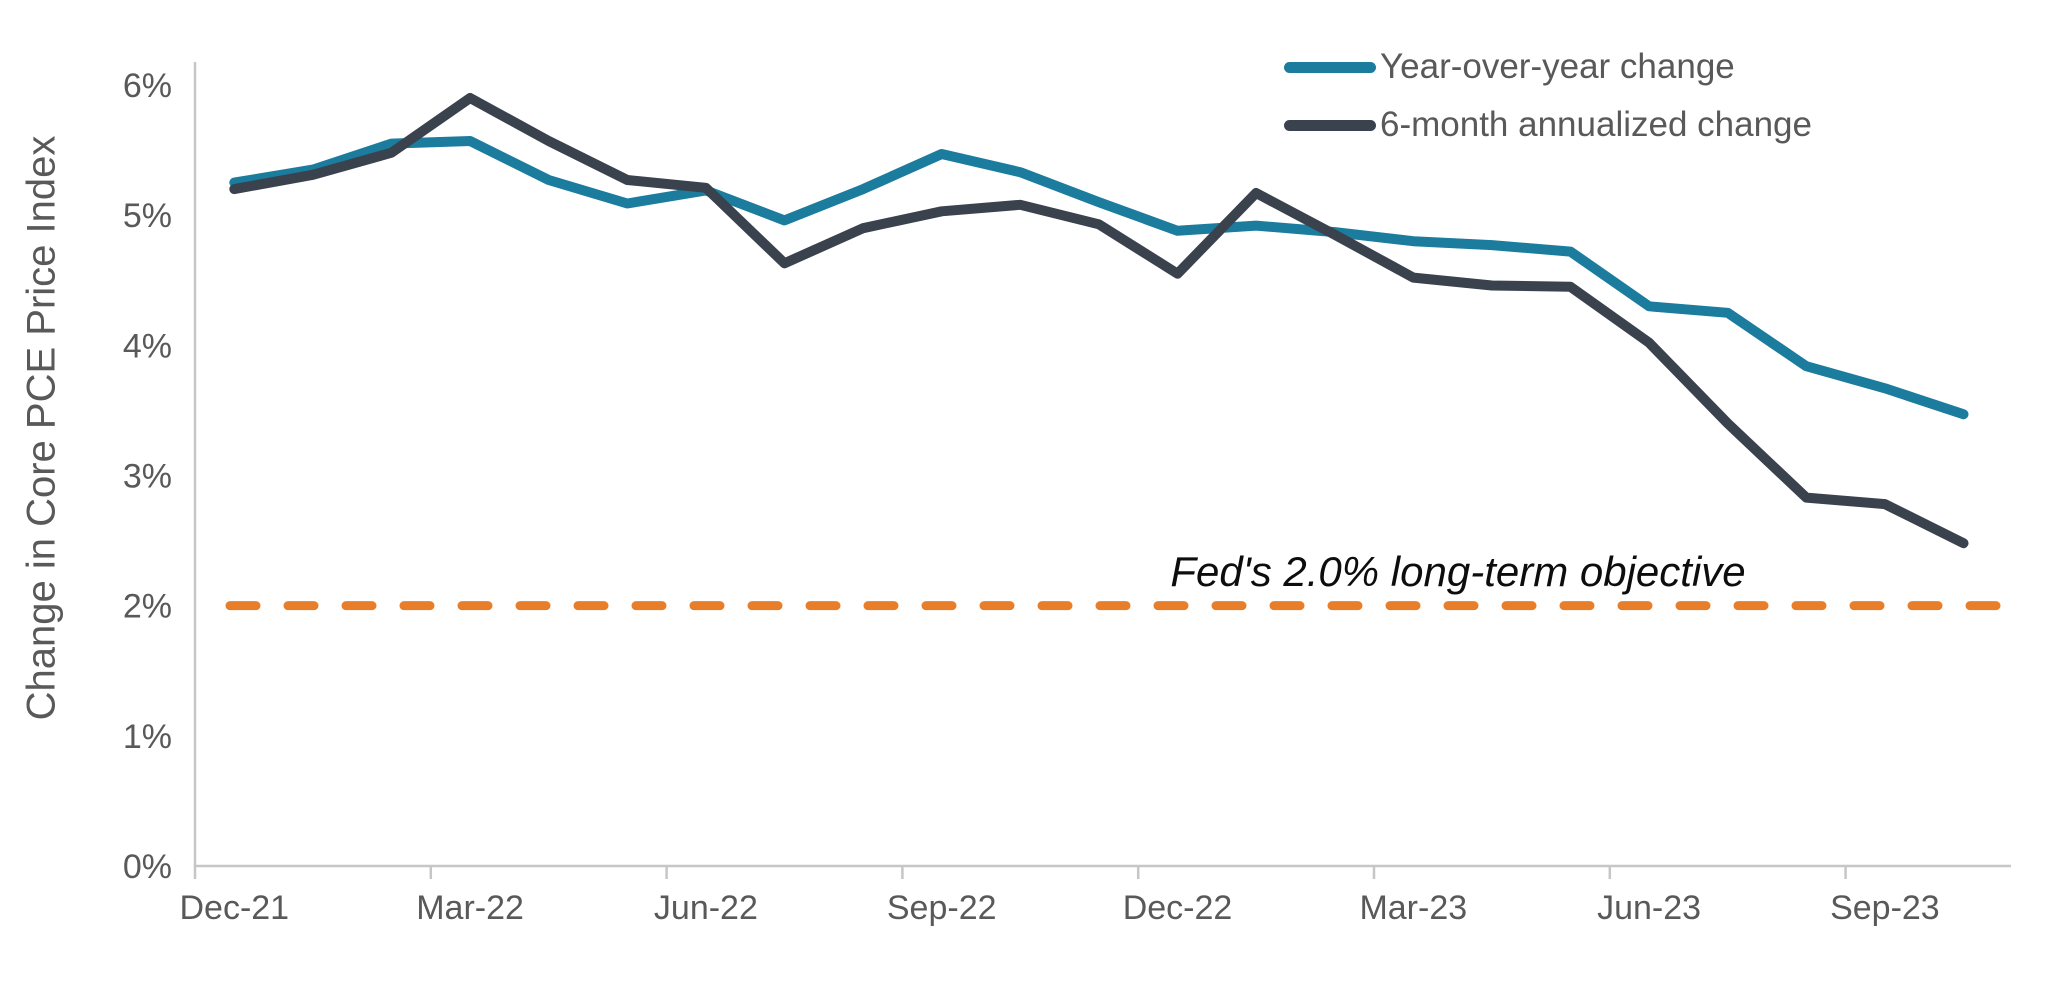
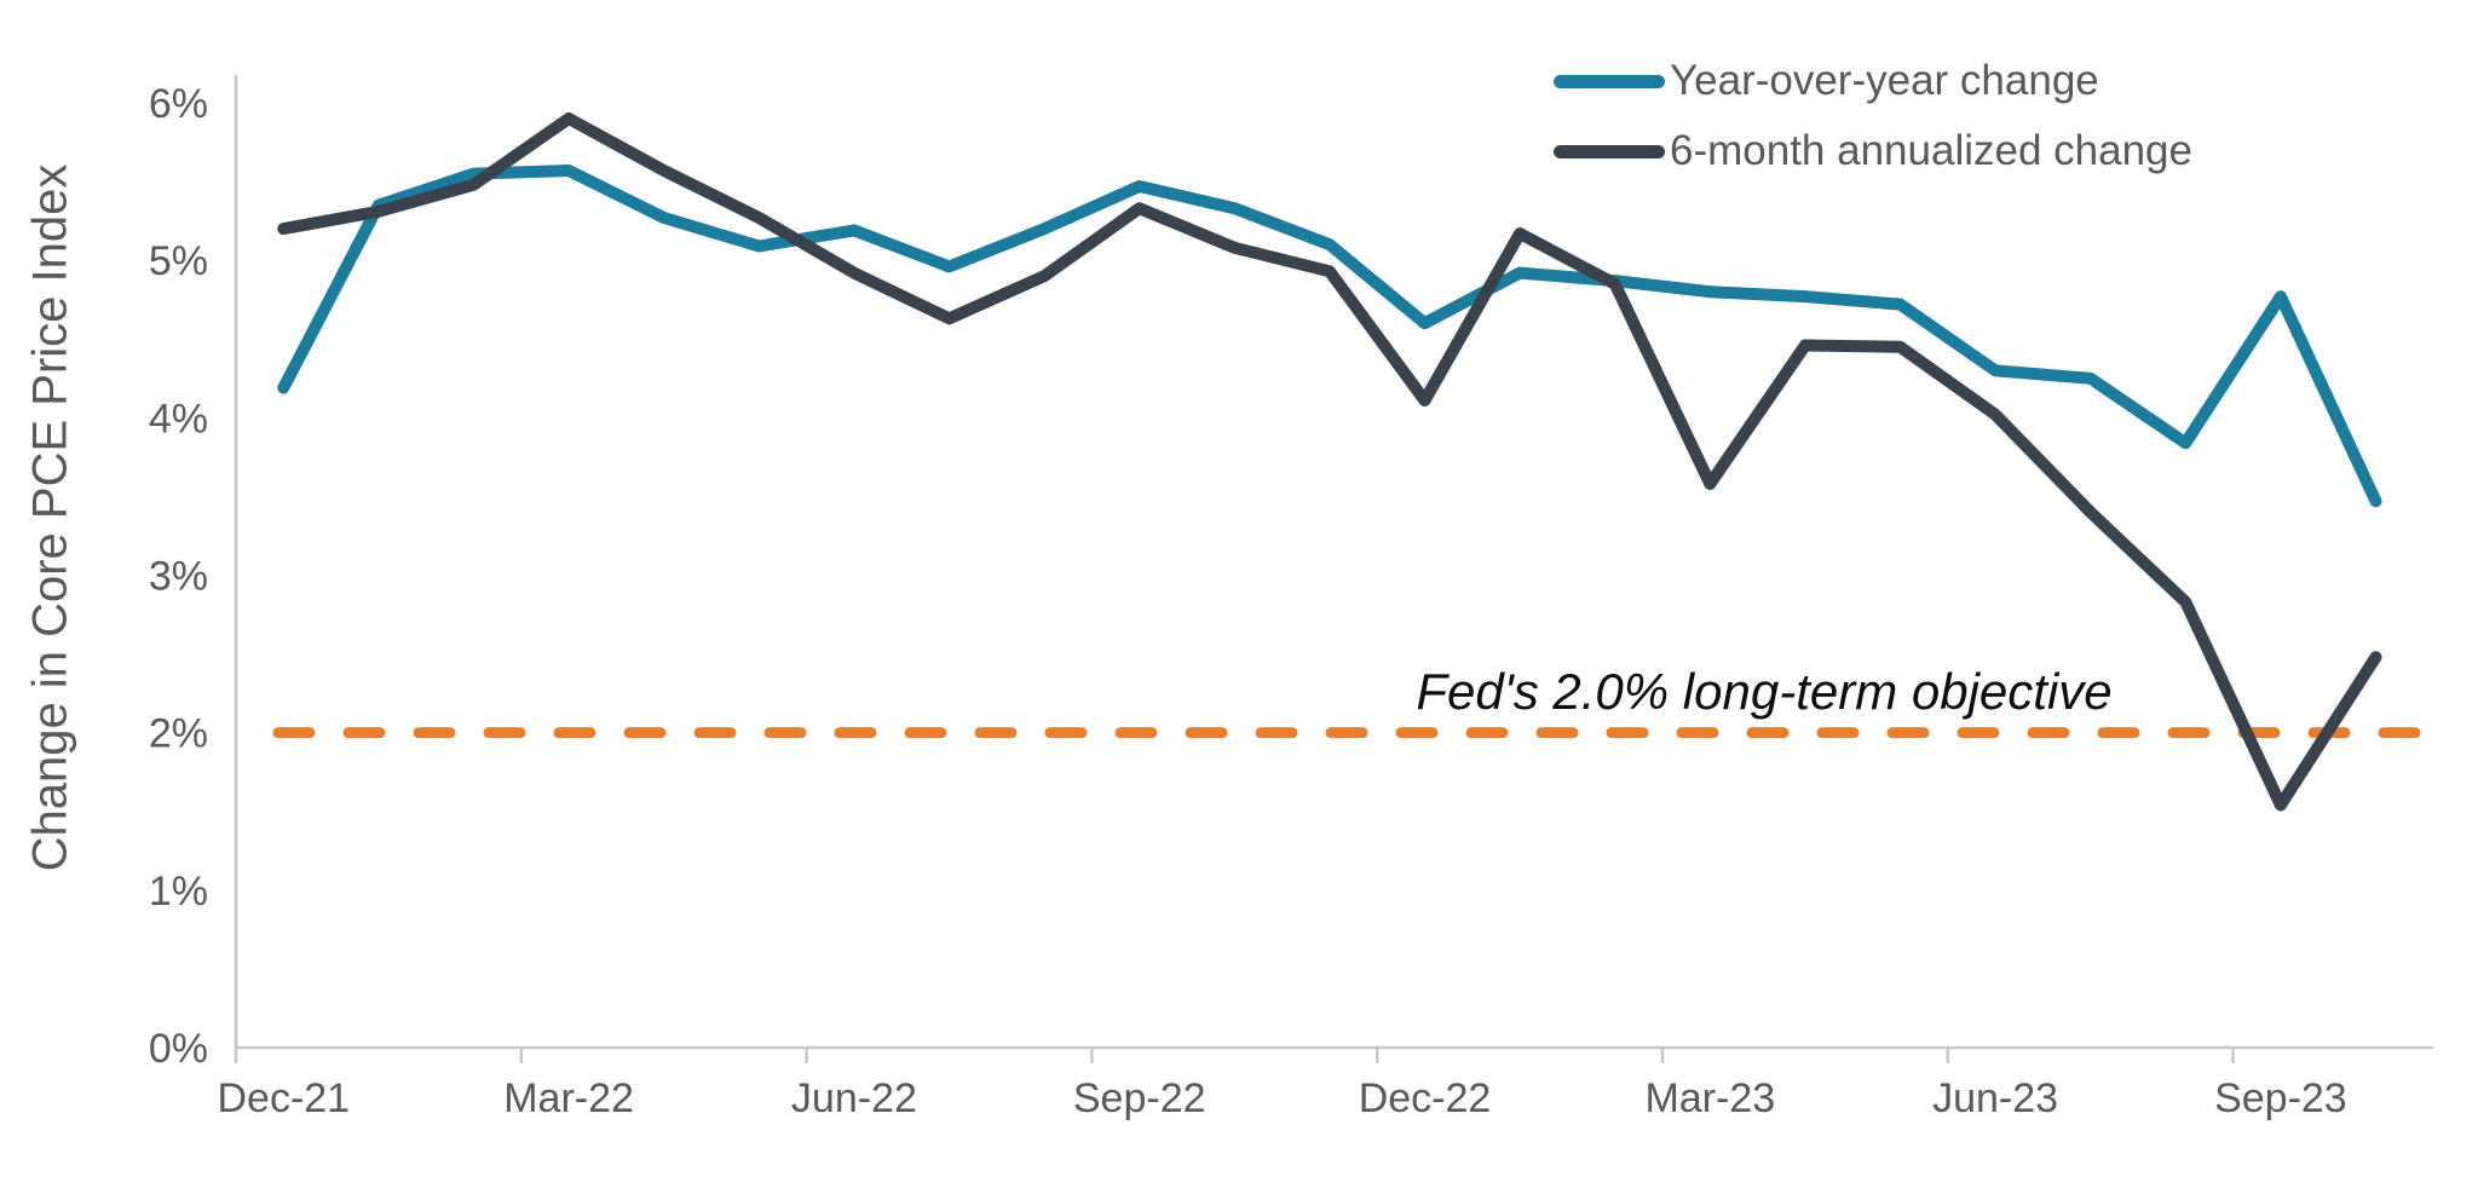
Year-over-year change/Dec-21: 5.25% -> 4.19%
6-month annualized change/Jun-22: 5.21% -> 4.92%
6-month annualized change/Sep-22: 5.03% -> 5.33%
Year-over-year change/Dec-22: 4.88% -> 4.60%
6-month annualized change/Dec-22: 4.55% -> 4.11%
6-month annualized change/Mar-23: 4.52% -> 3.58%
Year-over-year change/Sep-23: 3.67% -> 4.77%
6-month annualized change/Sep-23: 2.78% -> 1.54%
